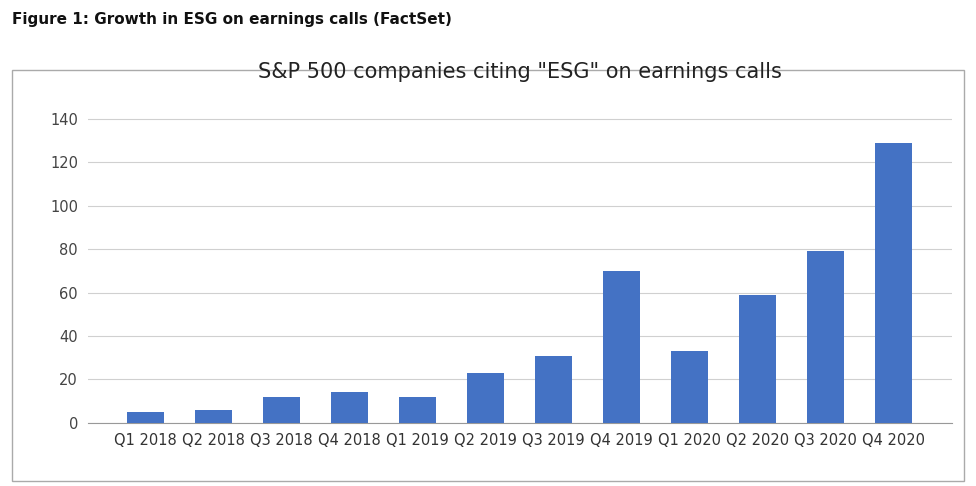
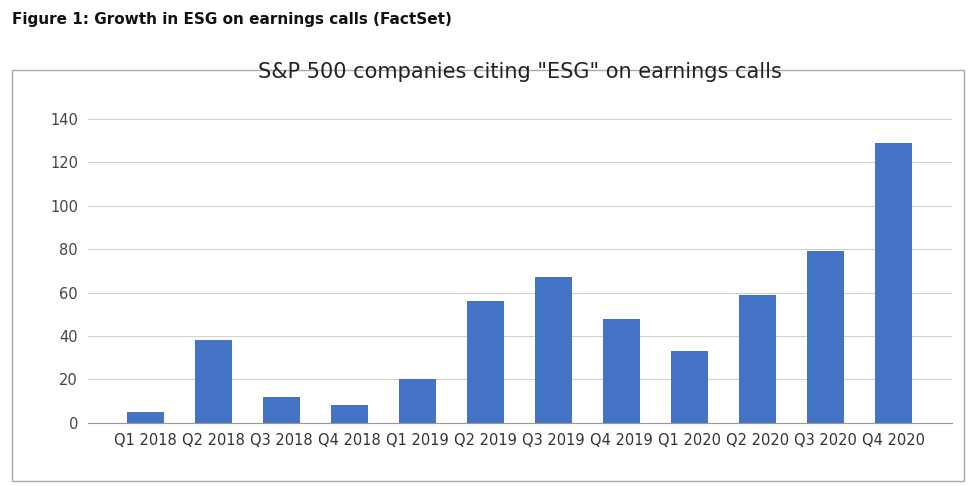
Q2 2018: 6 -> 38
Q4 2018: 14 -> 8
Q1 2019: 12 -> 20
Q2 2019: 23 -> 56
Q3 2019: 31 -> 67
Q4 2019: 70 -> 48
